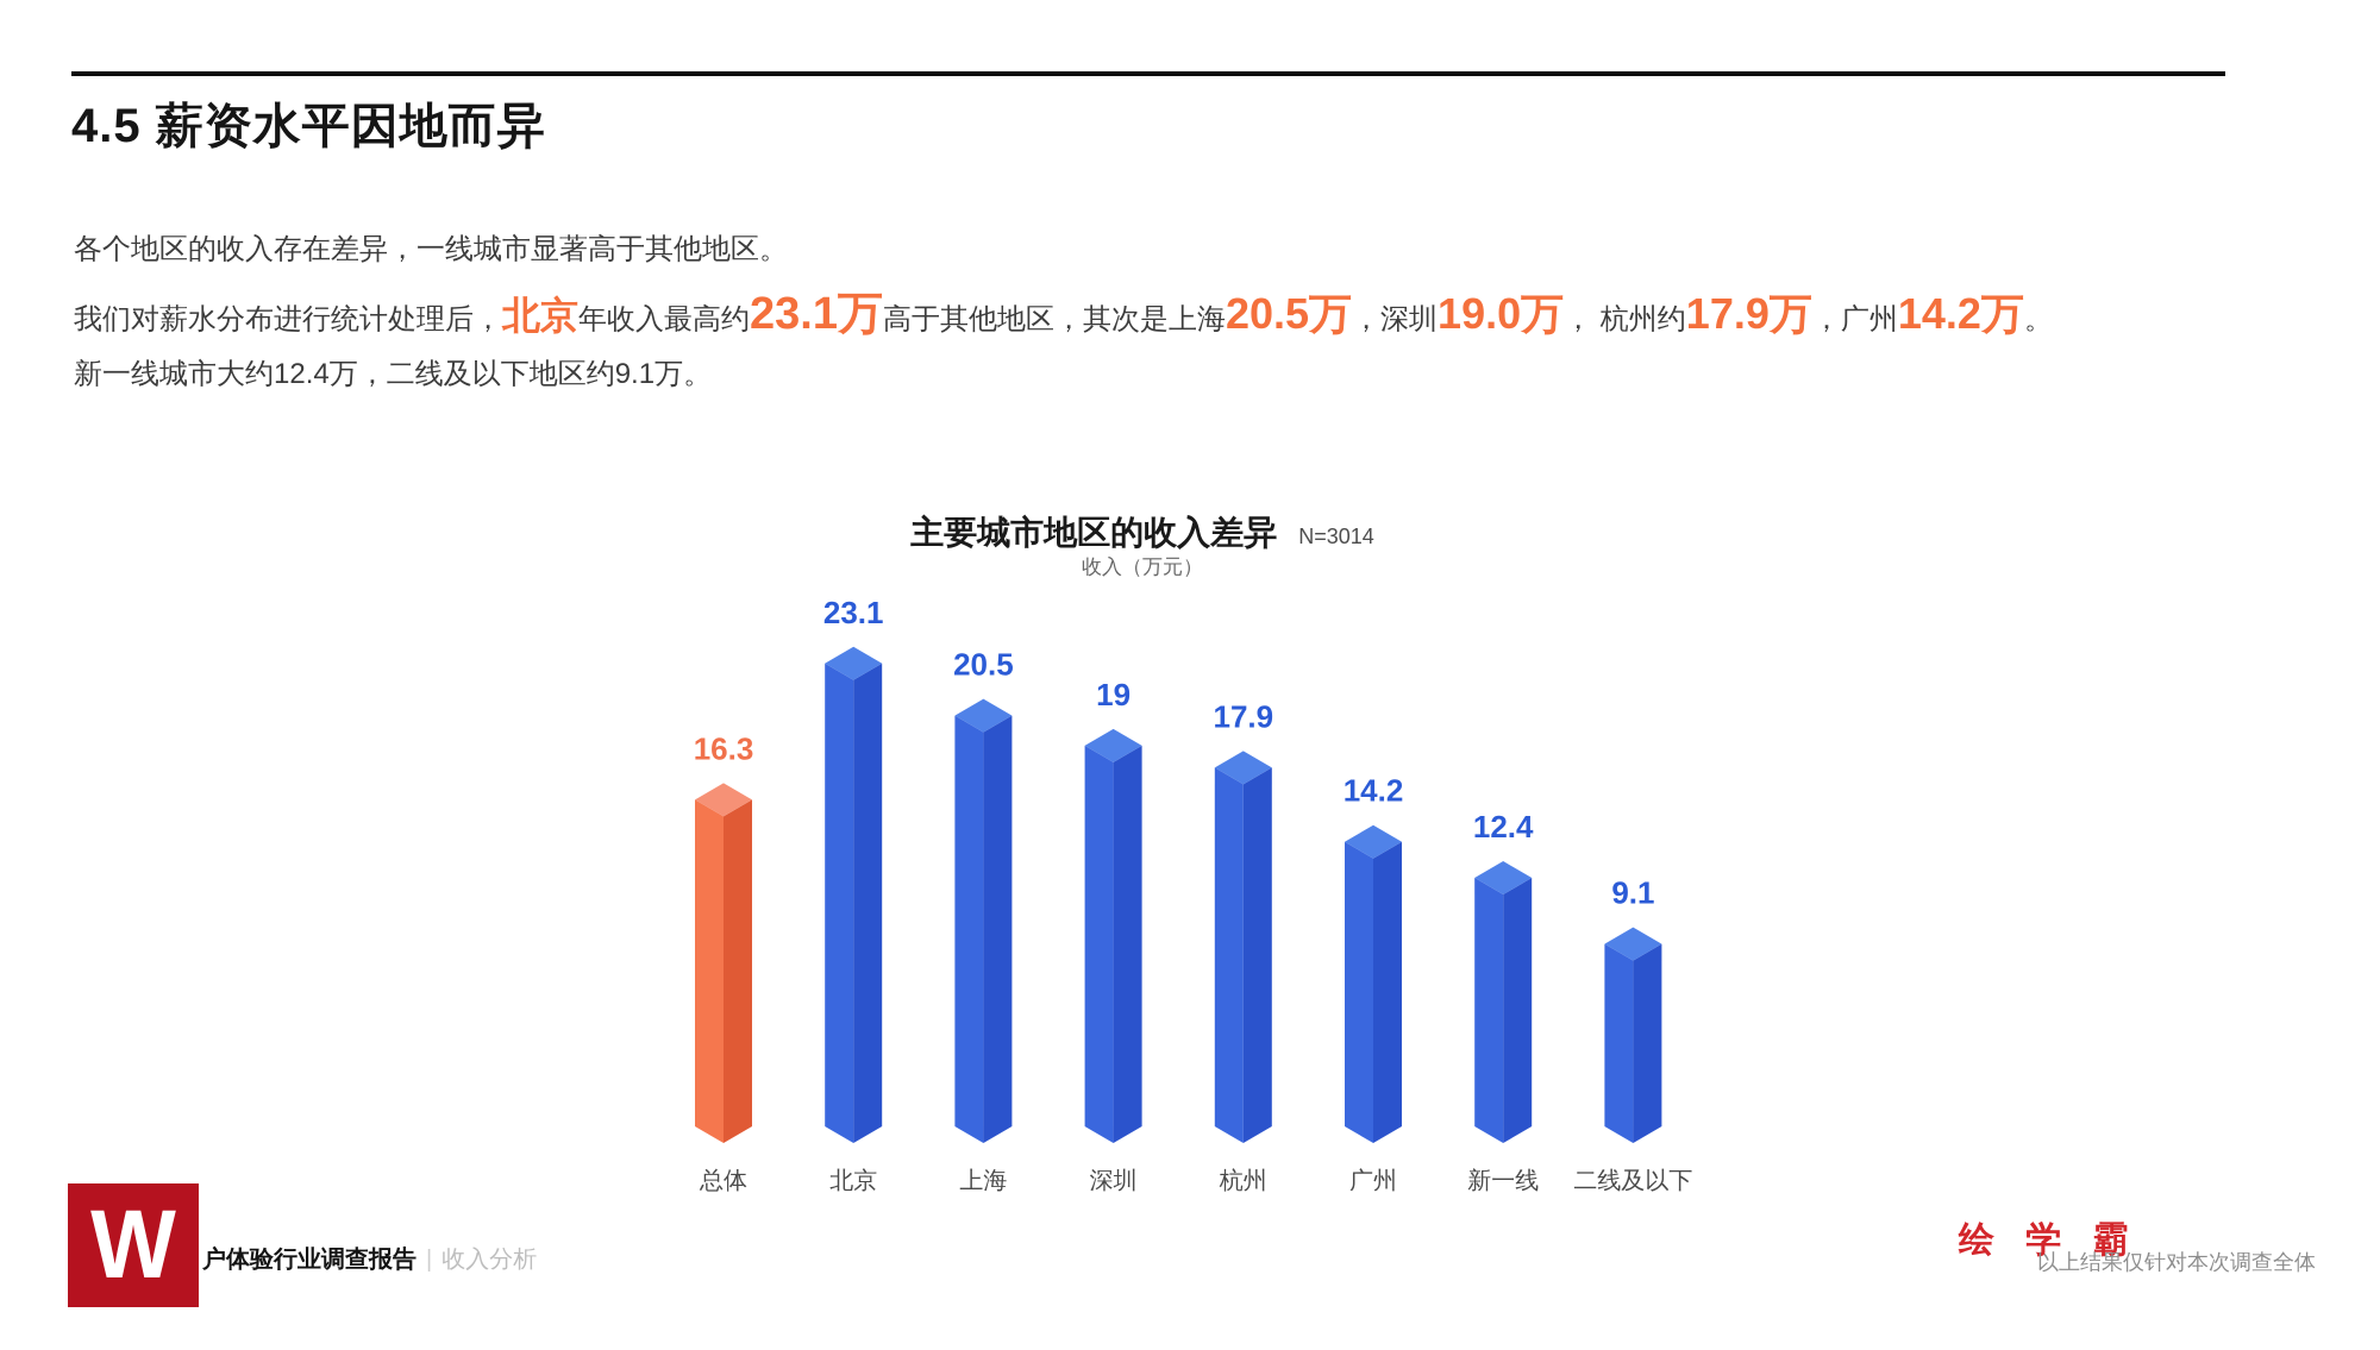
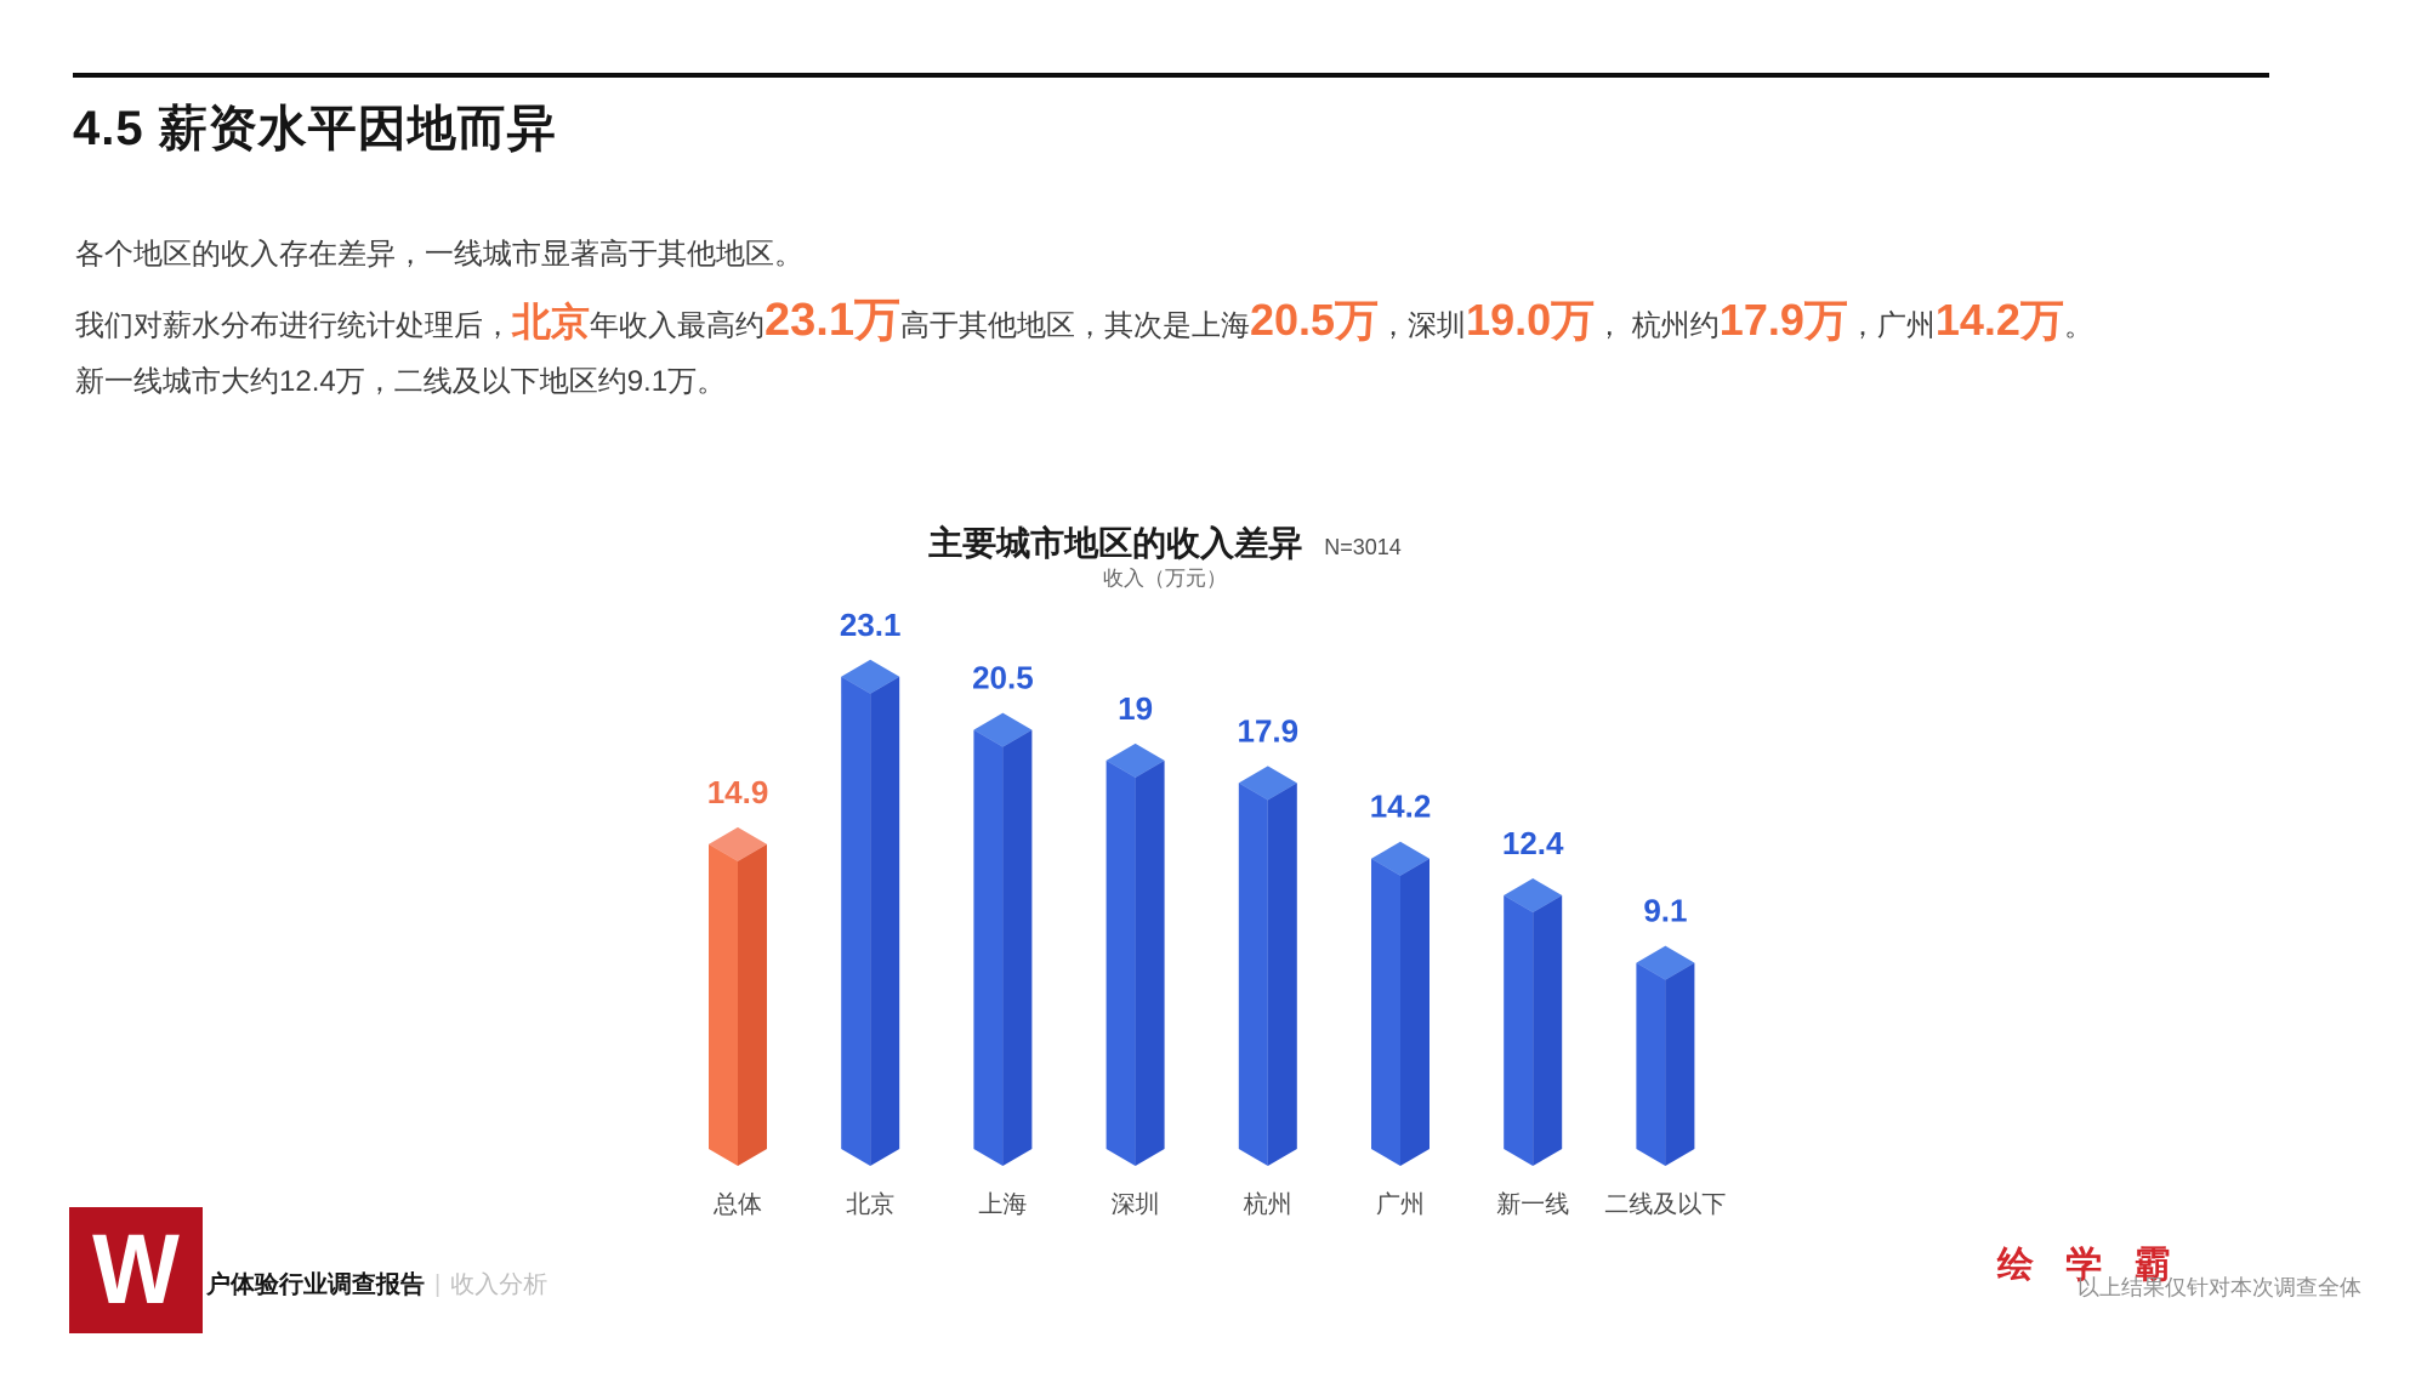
总体: 16.3 -> 14.9
